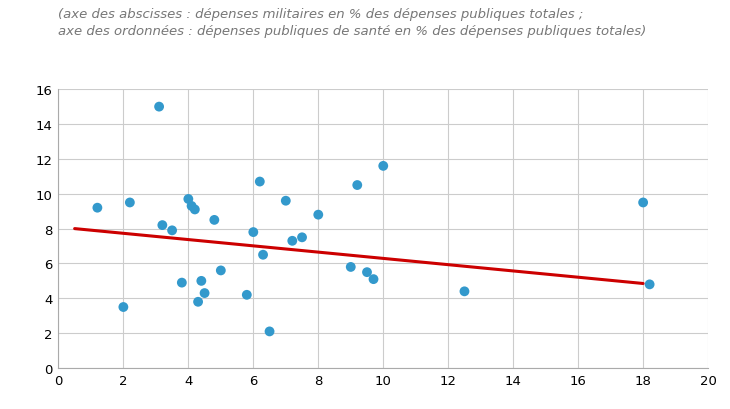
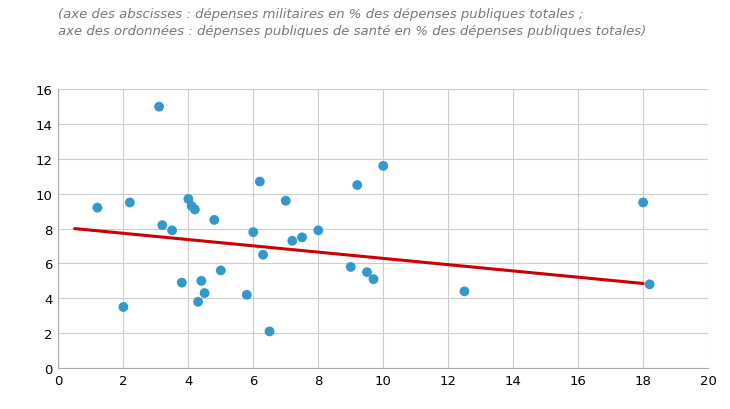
8: 8.8 -> 7.9
